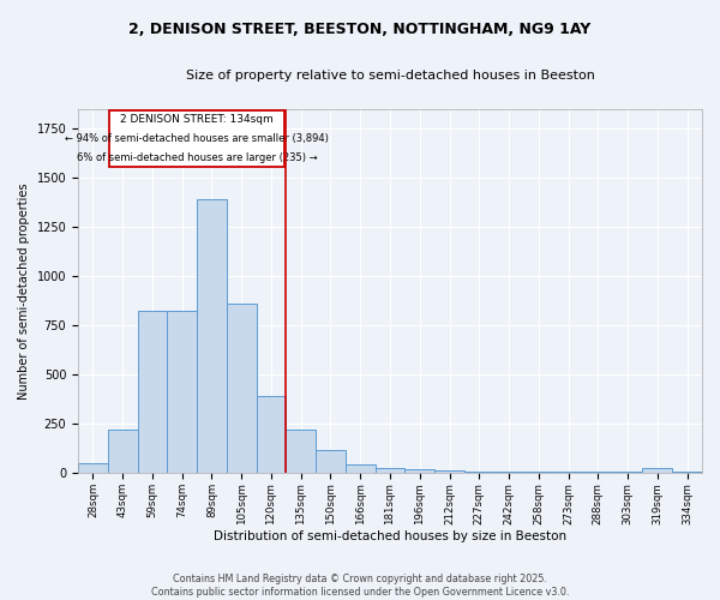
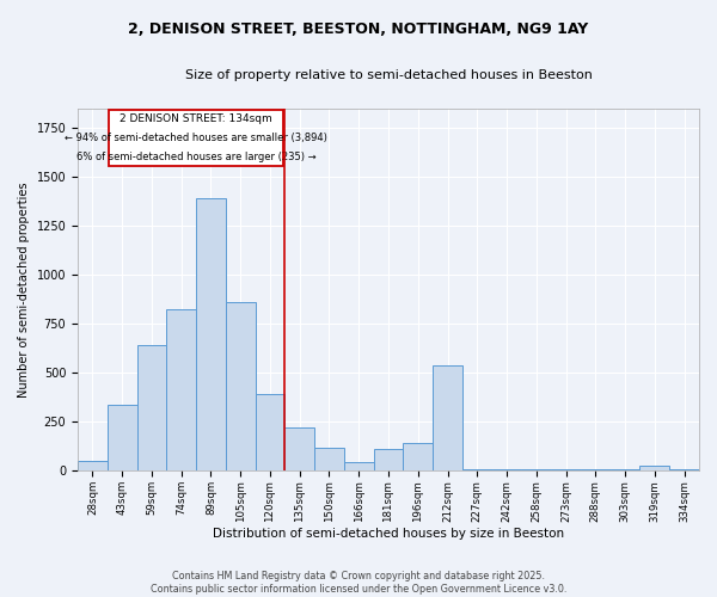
43sqm: 220 -> 340
59sqm: 820 -> 640
181sqm: 30 -> 110
196sqm: 20 -> 140
212sqm: 20 -> 540
